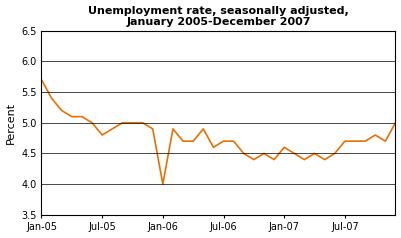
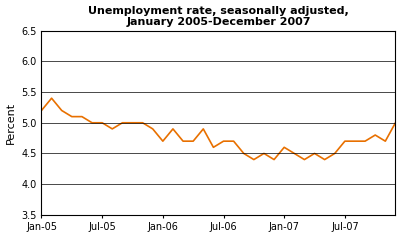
Jan-05: 5.7 -> 5.2
Jul-05: 4.8 -> 5.0
Jan-06: 4.0 -> 4.7
